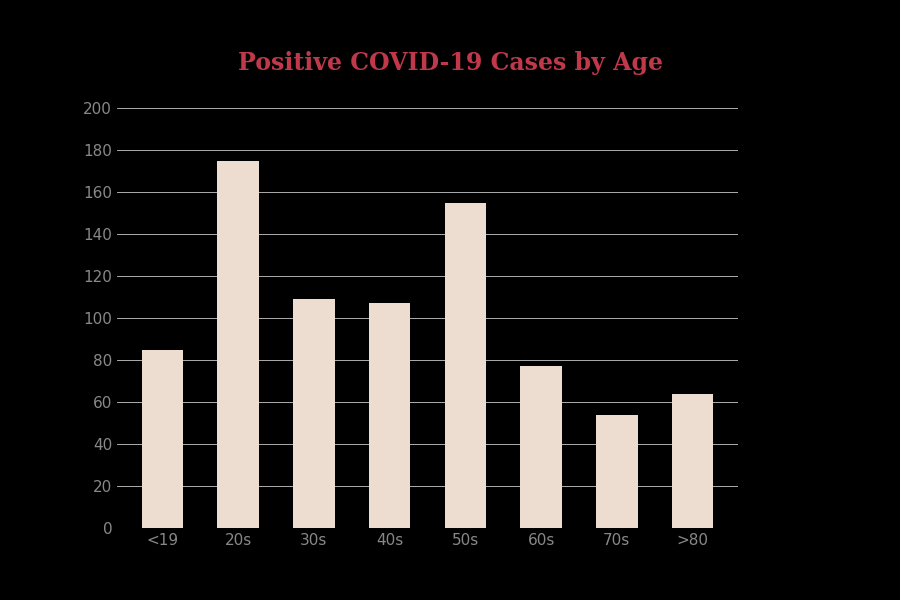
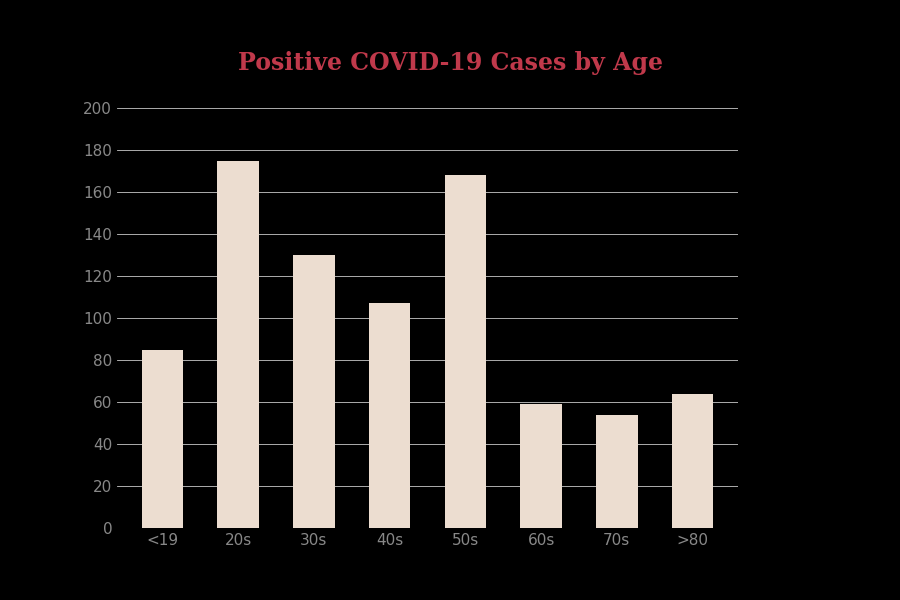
30s: 109 -> 130
50s: 155 -> 168
60s: 77 -> 59
